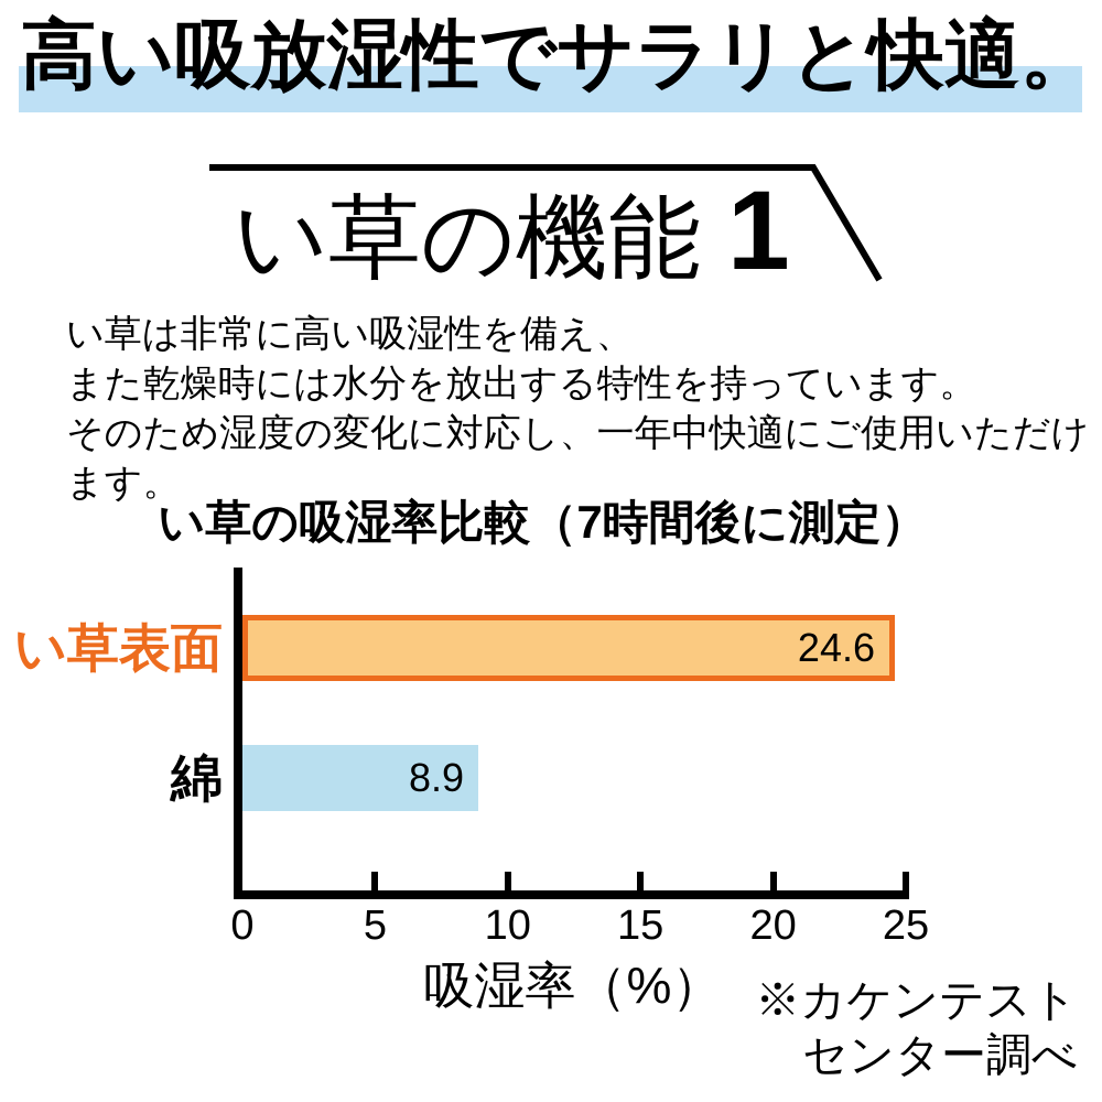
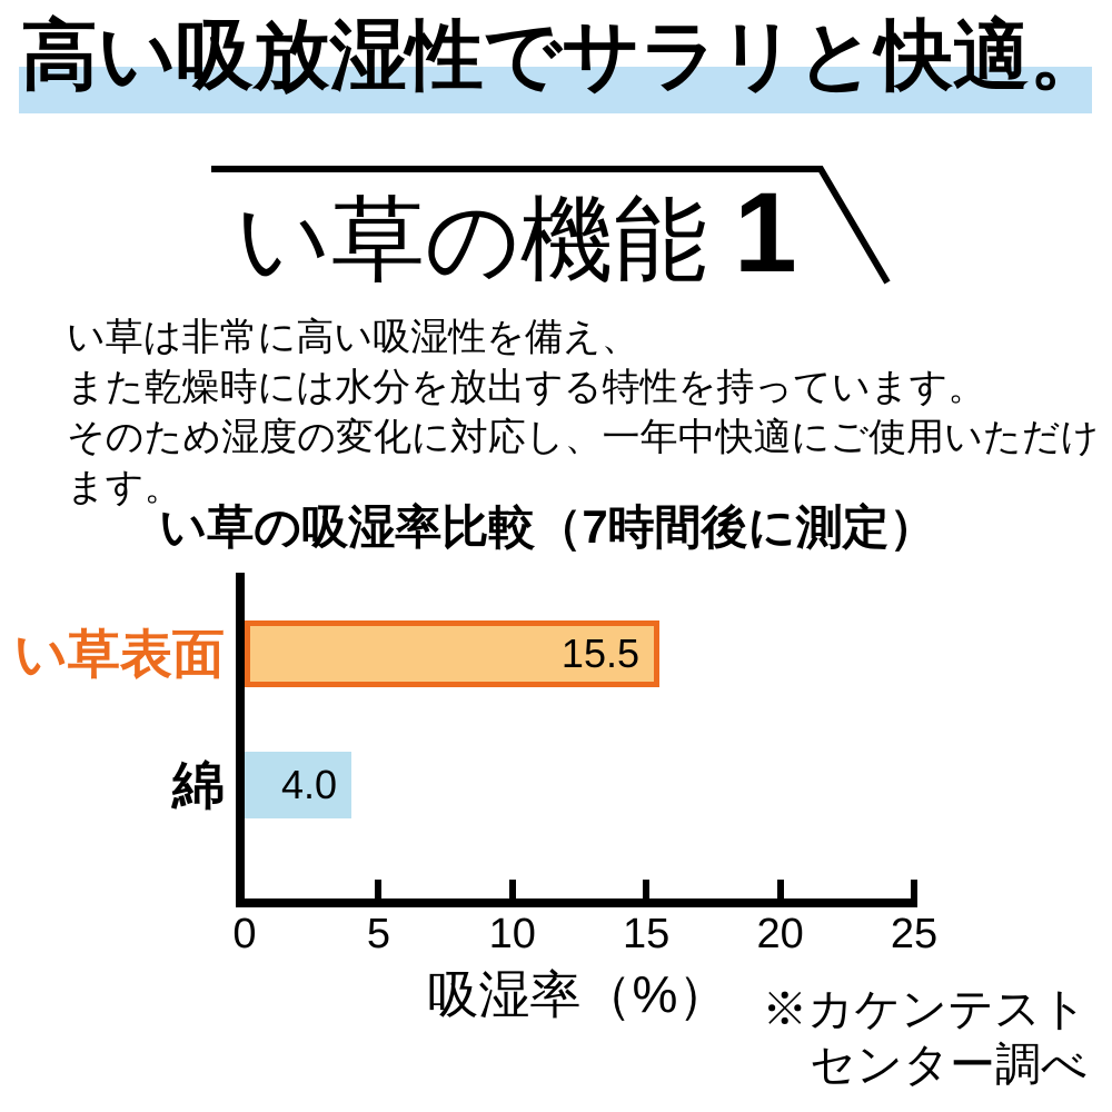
い草表面: 24.6 -> 15.5
綿: 8.9 -> 4.0
